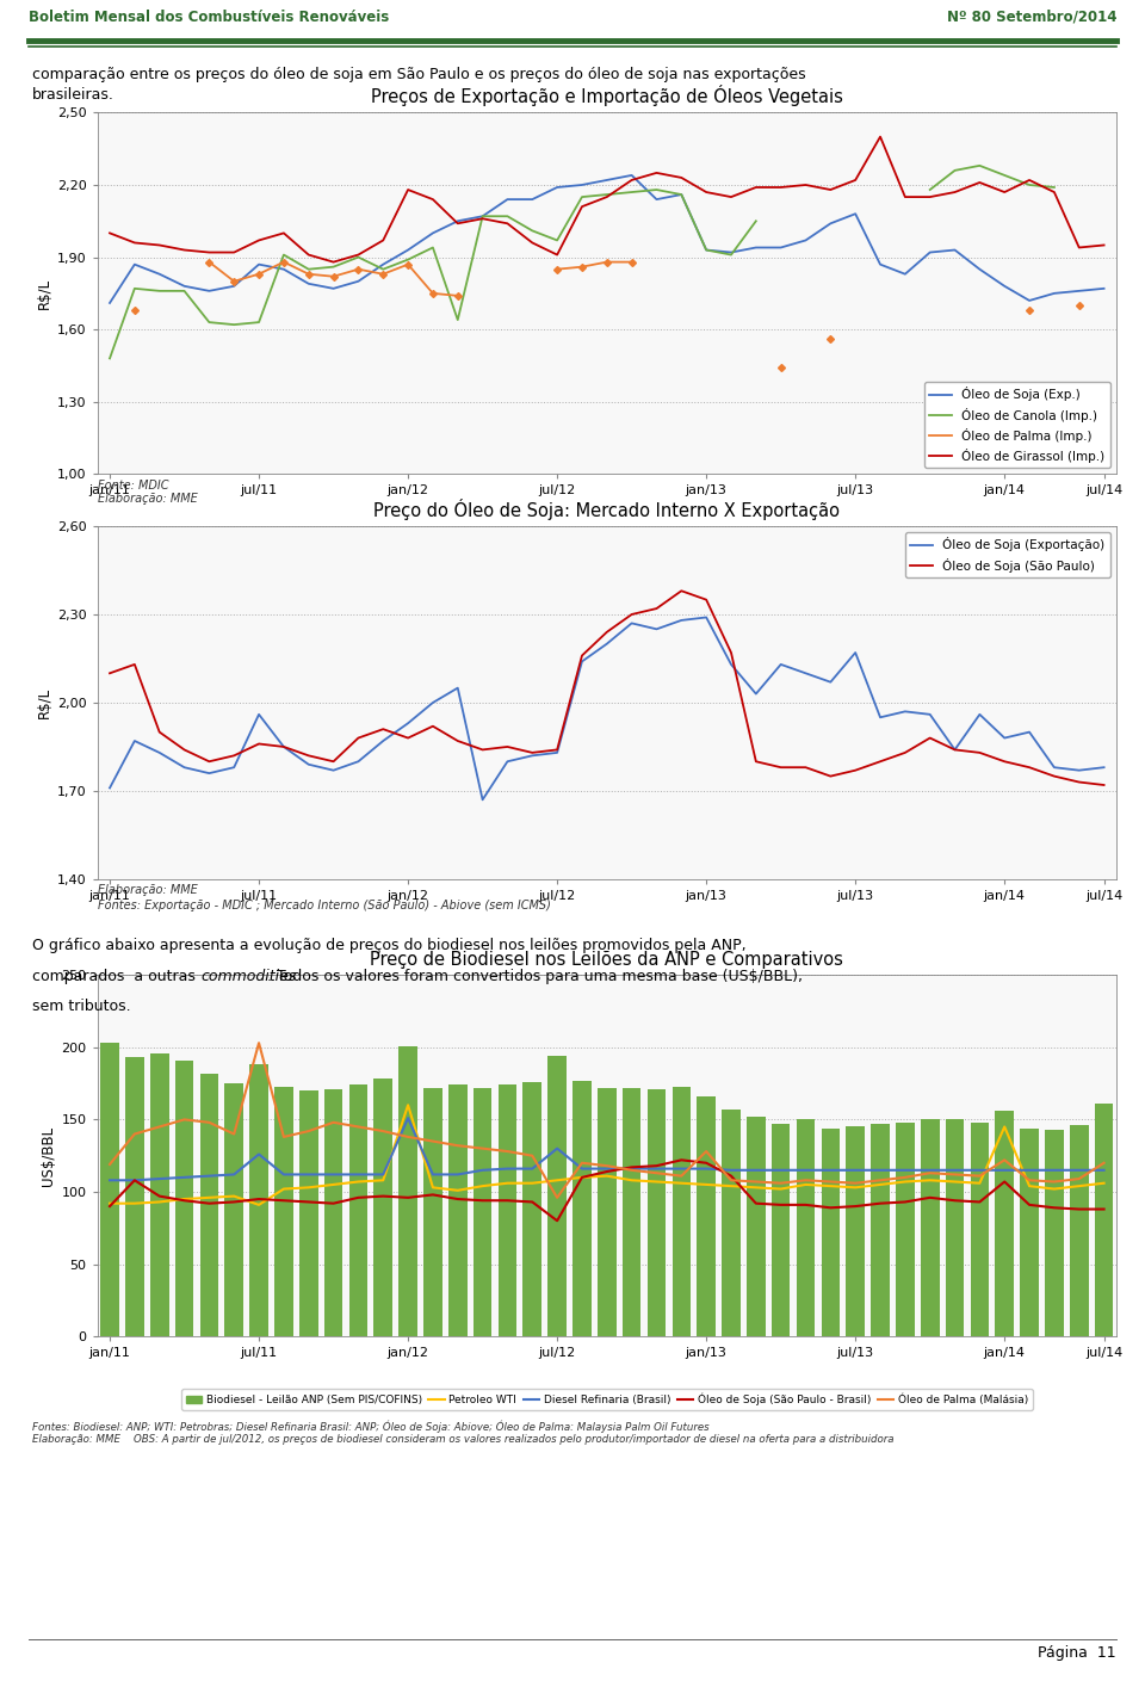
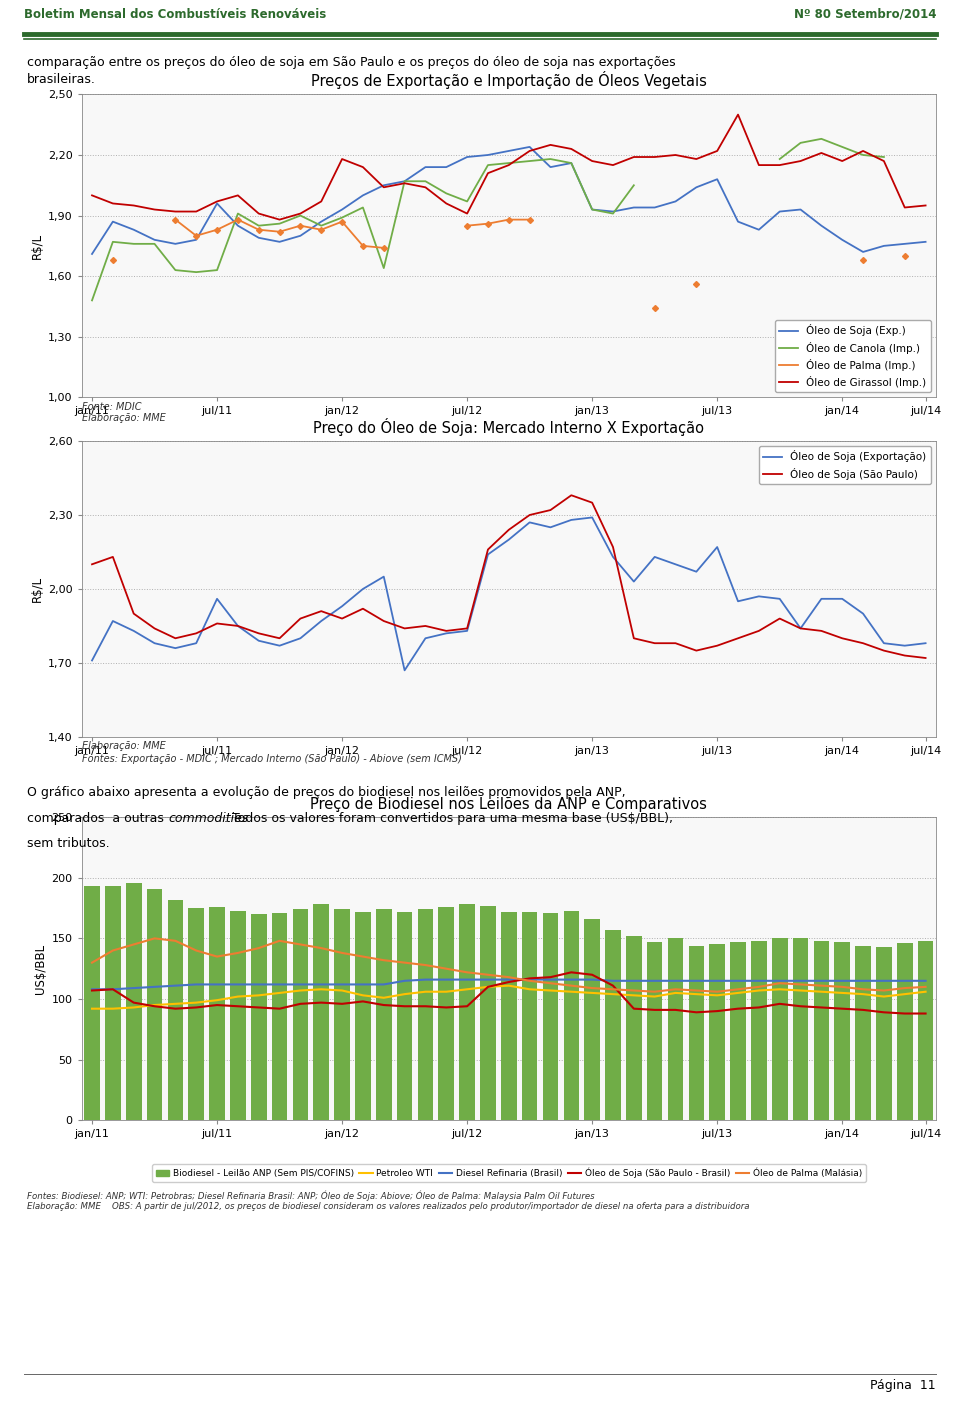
Preços de Exportação e Importação de Óleos Vegetais/Óleo de Soja (Exp.)/jul/11: 1,87 -> 1,96
Preço do Óleo de Soja: Mercado Interno X Exportação/Óleo de Soja (Exportação)/jan/14: 1,88 -> 1,96
Preço de Biodiesel nos Leilões da ANP e Comparativos/Biodiesel - Leilão ANP (Sem PIS/COFINS)/jan/11: 203 -> 193
Preço de Biodiesel nos Leilões da ANP e Comparativos/Óleo de Soja (São Paulo - Brasil)/jan/11: 90 -> 107
Preço de Biodiesel nos Leilões da ANP e Comparativos/Óleo de Palma (Malásia)/jan/11: 119 -> 130
Preço de Biodiesel nos Leilões da ANP e Comparativos/Biodiesel - Leilão ANP (Sem PIS/COFINS)/jul/11: 188 -> 176
Preço de Biodiesel nos Leilões da ANP e Comparativos/Petroleo WTI/jul/11: 91 -> 99
Preço de Biodiesel nos Leilões da ANP e Comparativos/Diesel Refinaria (Brasil)/jul/11: 126 -> 112
Preço de Biodiesel nos Leilões da ANP e Comparativos/Óleo de Palma (Malásia)/jul/11: 203 -> 135
Preço de Biodiesel nos Leilões da ANP e Comparativos/Biodiesel - Leilão ANP (Sem PIS/COFINS)/jan/12: 201 -> 174
Preço de Biodiesel nos Leilões da ANP e Comparativos/Petroleo WTI/jan/12: 160 -> 107
Preço de Biodiesel nos Leilões da ANP e Comparativos/Diesel Refinaria (Brasil)/jan/12: 151 -> 112
Preço de Biodiesel nos Leilões da ANP e Comparativos/Biodiesel - Leilão ANP (Sem PIS/COFINS)/jul/12: 194 -> 178
Preço de Biodiesel nos Leilões da ANP e Comparativos/Diesel Refinaria (Brasil)/jul/12: 130 -> 116
Preço de Biodiesel nos Leilões da ANP e Comparativos/Óleo de Soja (São Paulo - Brasil)/jul/12: 80 -> 94
Preço de Biodiesel nos Leilões da ANP e Comparativos/Óleo de Palma (Malásia)/jul/12: 96 -> 122
Preço de Biodiesel nos Leilões da ANP e Comparativos/Óleo de Palma (Malásia)/jan/13: 128 -> 109
Preço de Biodiesel nos Leilões da ANP e Comparativos/Biodiesel - Leilão ANP (Sem PIS/COFINS)/jan/14: 156 -> 147
Preço de Biodiesel nos Leilões da ANP e Comparativos/Petroleo WTI/jan/14: 145 -> 105
Preço de Biodiesel nos Leilões da ANP e Comparativos/Óleo de Soja (São Paulo - Brasil)/jan/14: 107 -> 92
Preço de Biodiesel nos Leilões da ANP e Comparativos/Óleo de Palma (Malásia)/jan/14: 122 -> 110
Preço de Biodiesel nos Leilões da ANP e Comparativos/Biodiesel - Leilão ANP (Sem PIS/COFINS)/jul/14: 161 -> 148
Preço de Biodiesel nos Leilões da ANP e Comparativos/Óleo de Palma (Malásia)/jul/14: 120 -> 110
